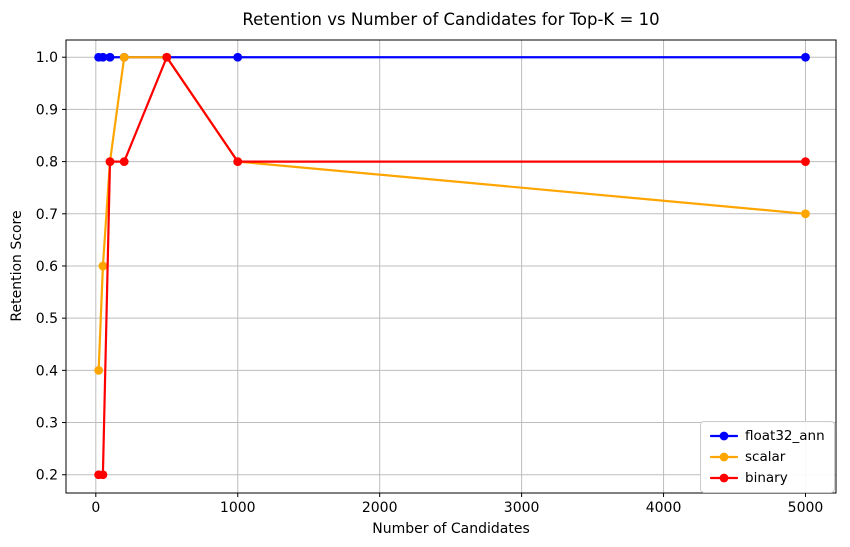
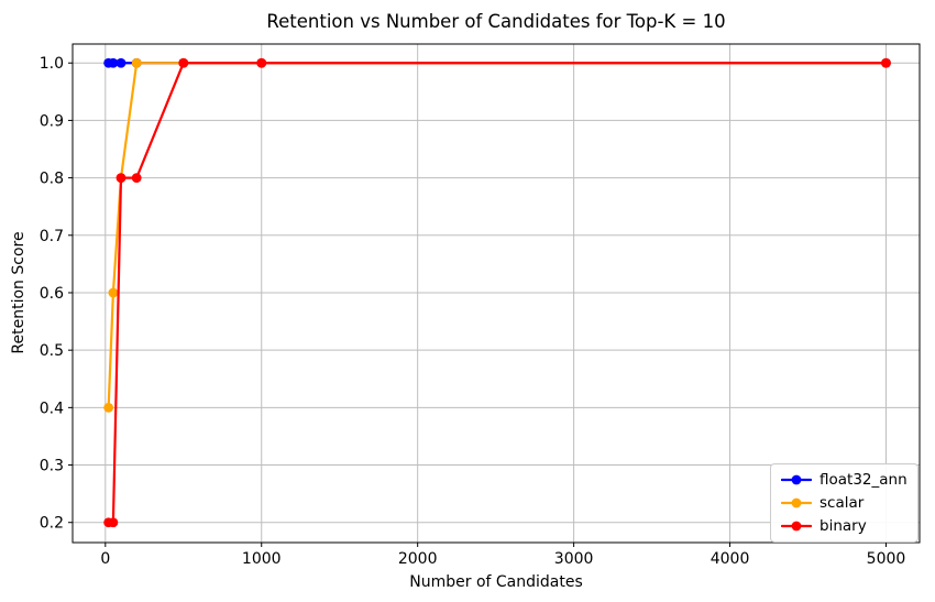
scalar/1000: 0.8 -> 1.0
binary/1000: 0.8 -> 1.0
scalar/5000: 0.7 -> 1.0
binary/5000: 0.8 -> 1.0
